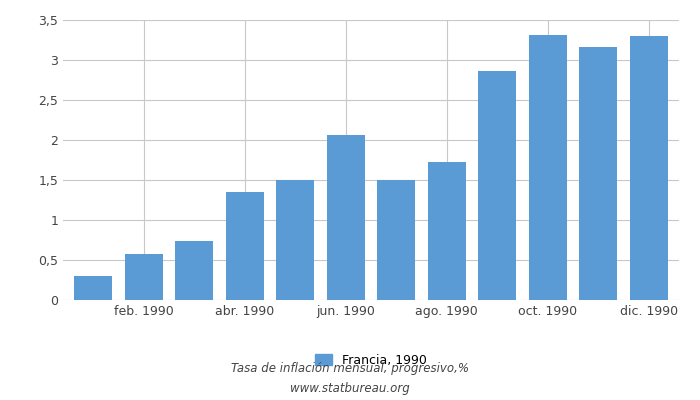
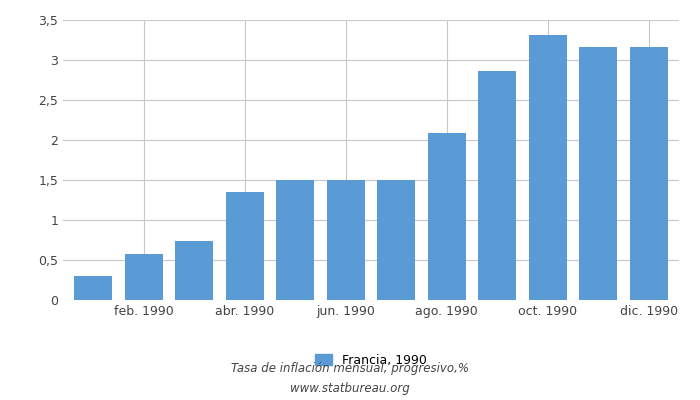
jun. 1990: 2,06 -> 1,50
ago. 1990: 1,72 -> 2,09
dic. 1990: 3,30 -> 3,16
